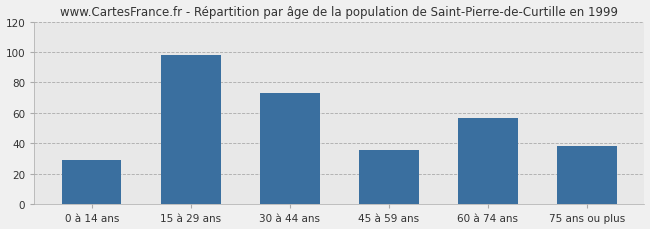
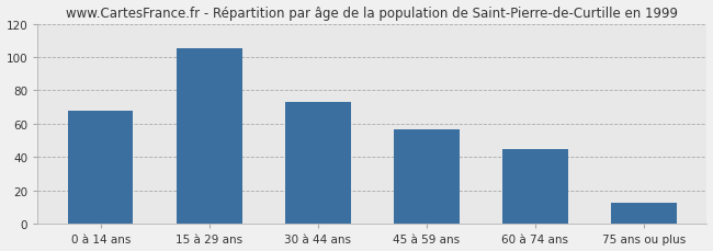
0 à 14 ans: 29 -> 68
15 à 29 ans: 98 -> 105
45 à 59 ans: 36 -> 57
60 à 74 ans: 57 -> 45
75 ans ou plus: 38 -> 13
